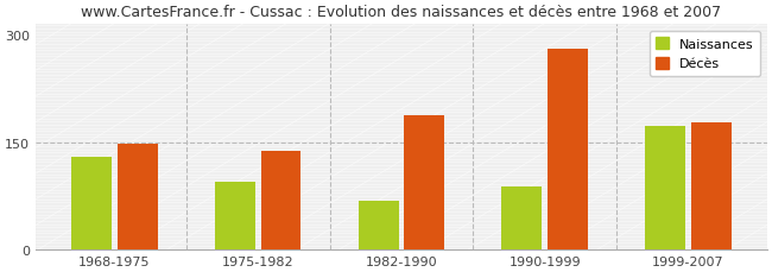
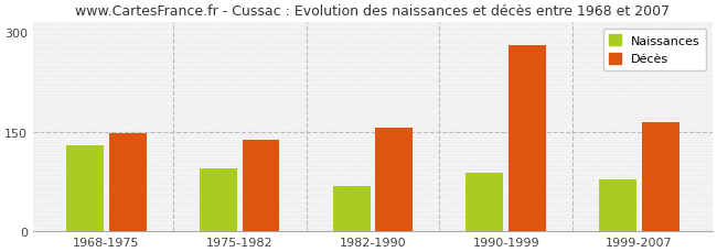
Décès/1982-1990: 188 -> 156
Naissances/1999-2007: 172 -> 78
Décès/1999-2007: 178 -> 165
